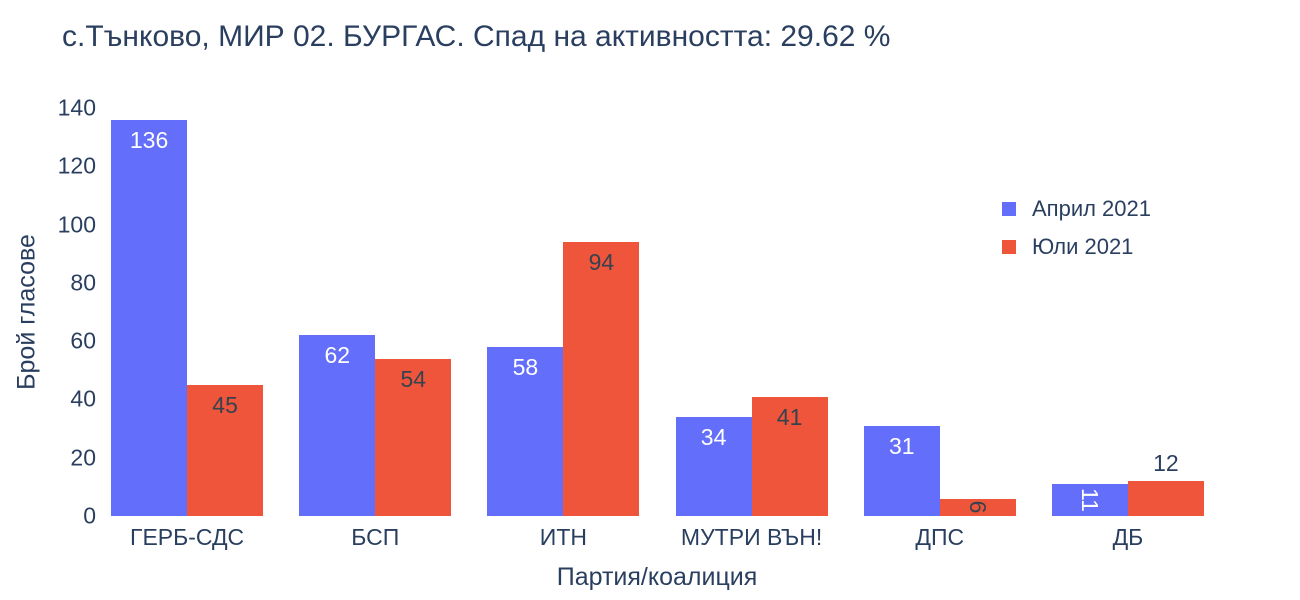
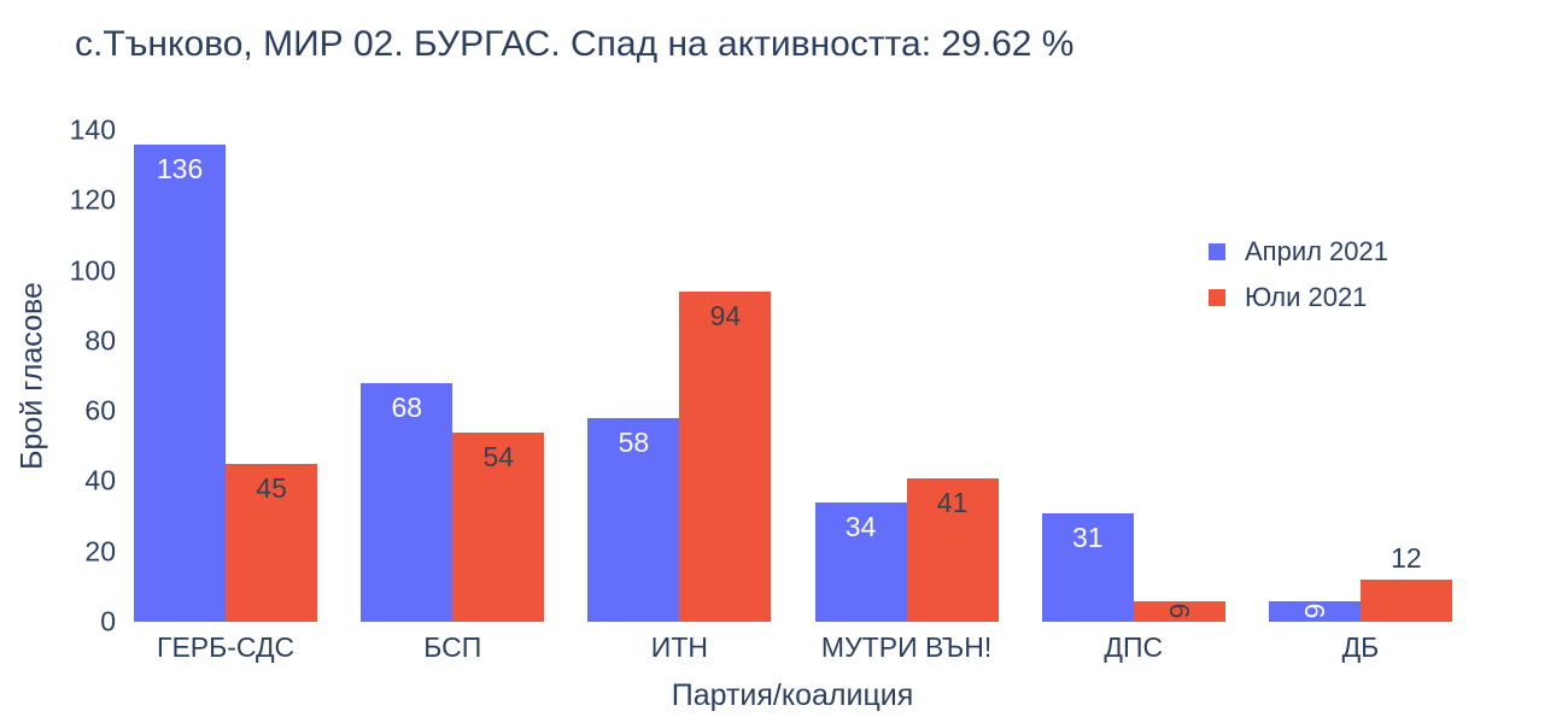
Април 2021/БСП: 62 -> 68
Април 2021/ДБ: 11 -> 6
